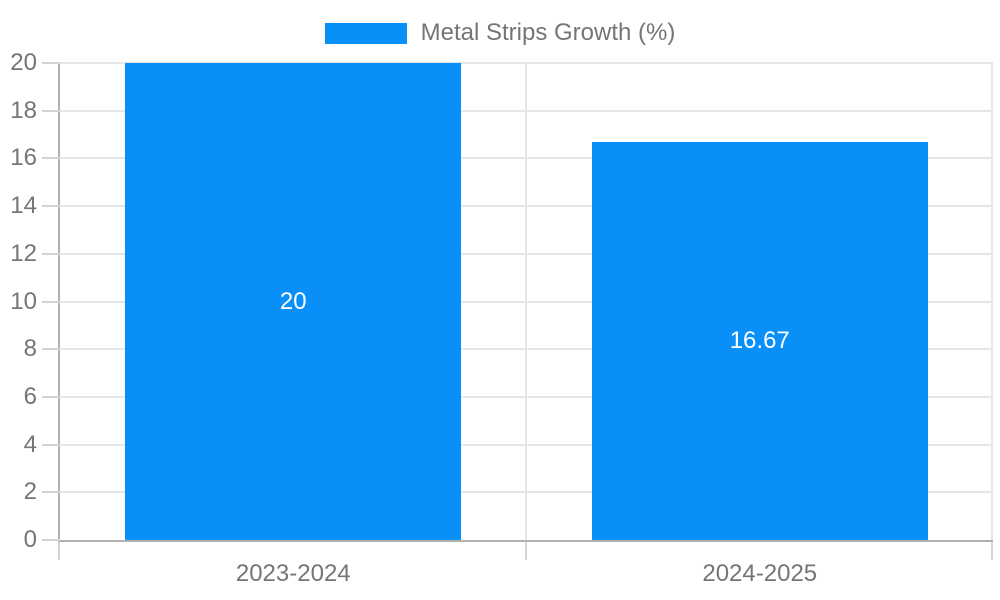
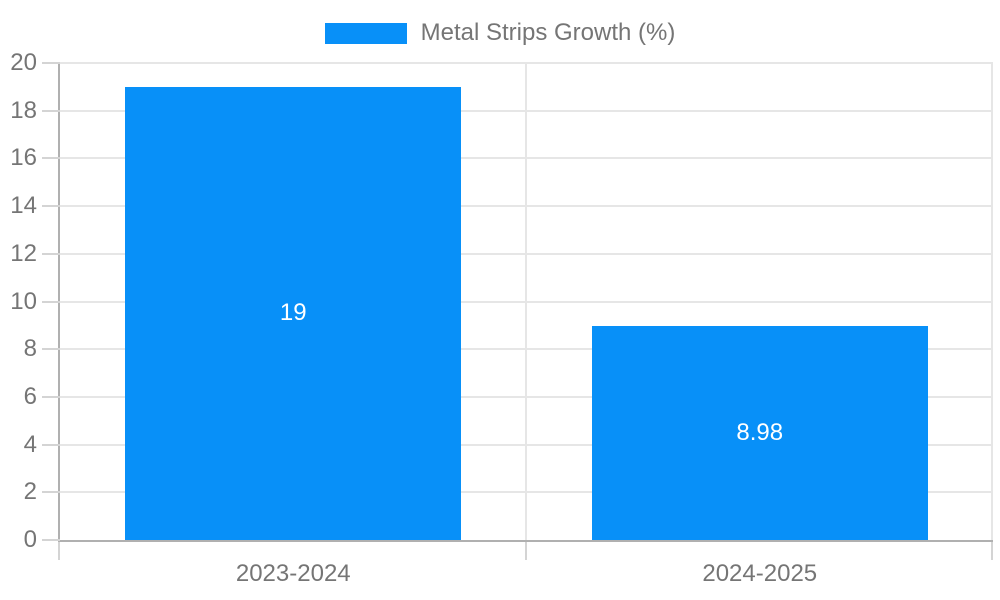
2023-2024: 20 -> 19
2024-2025: 16.67 -> 8.98
